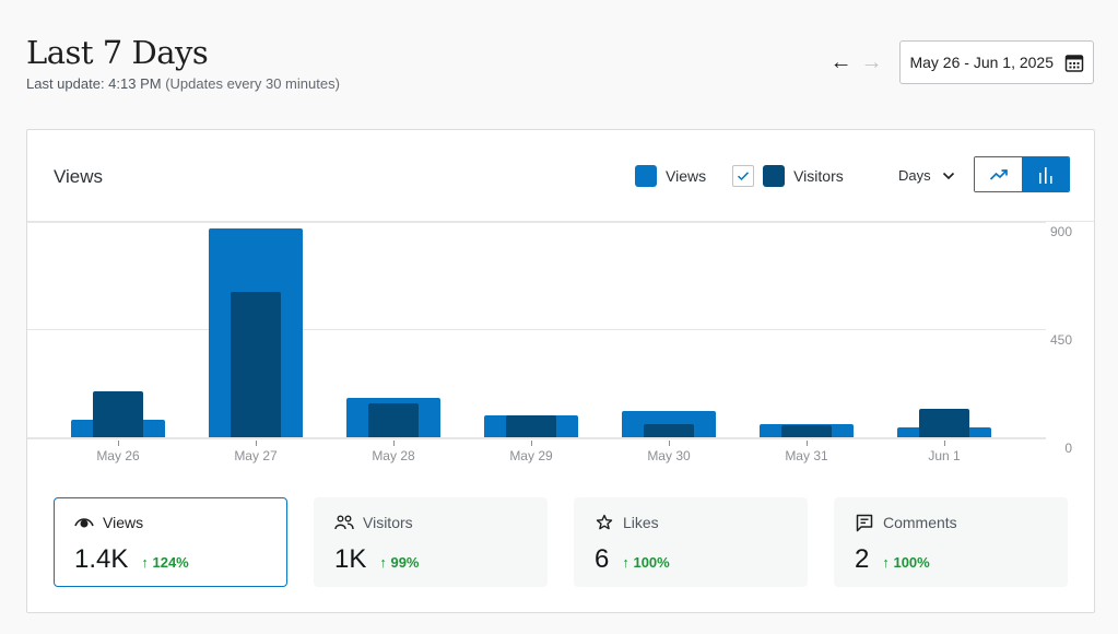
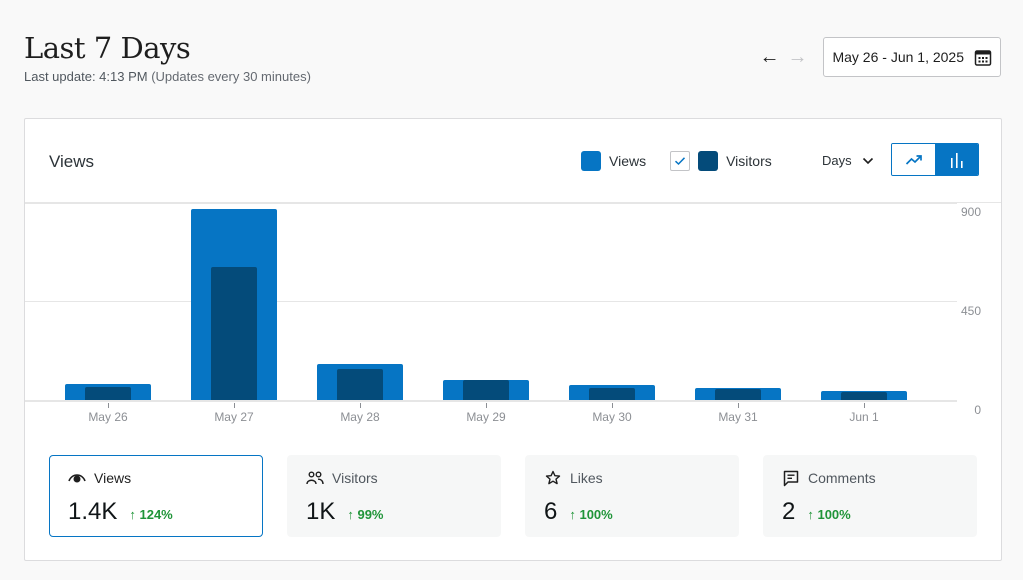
Visitors/May 26: 190 -> 60
Views/May 30: 110 -> 70
Visitors/Jun 1: 120 -> 40
